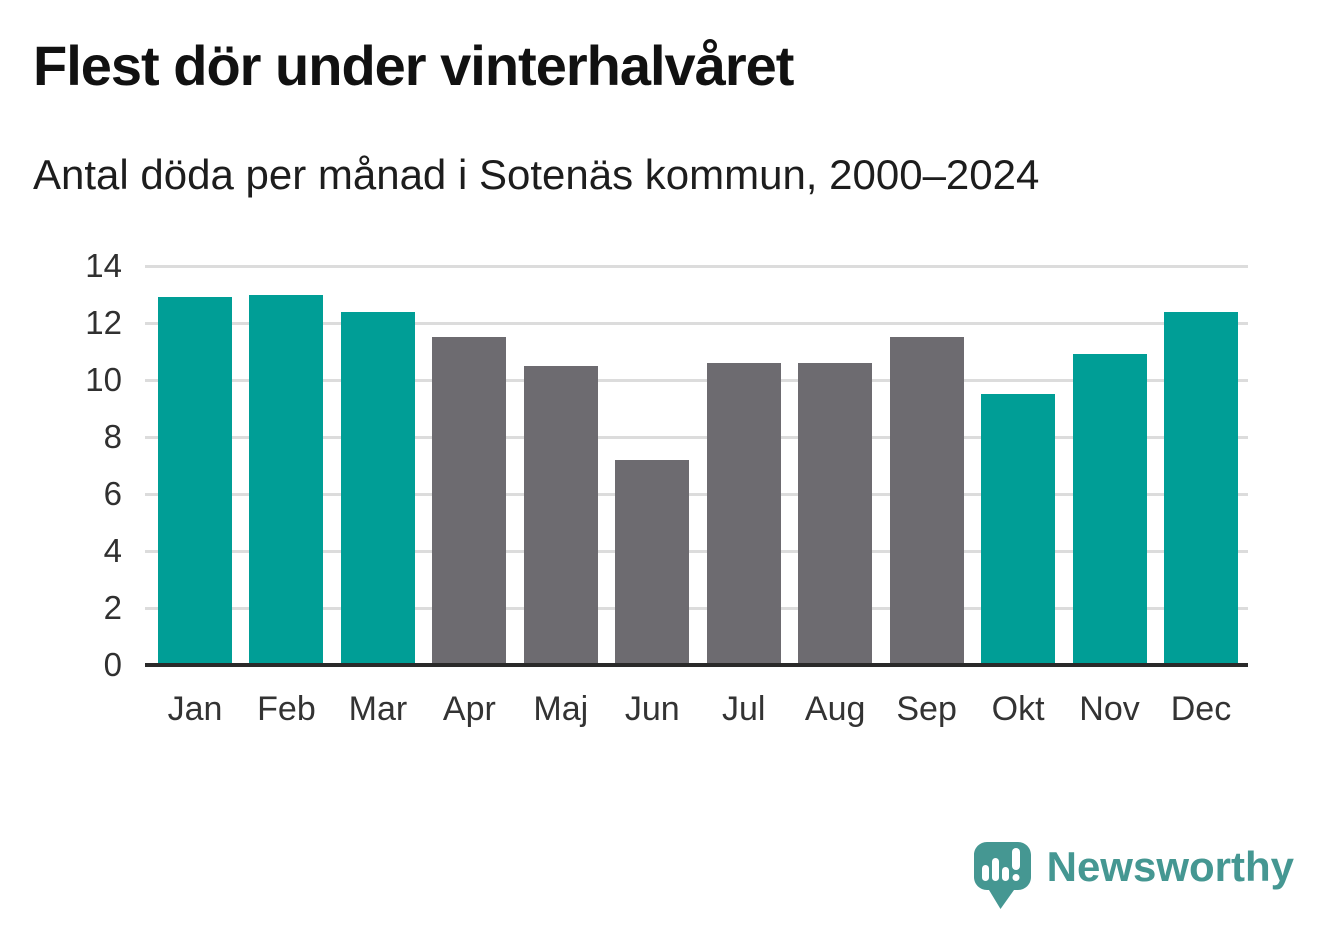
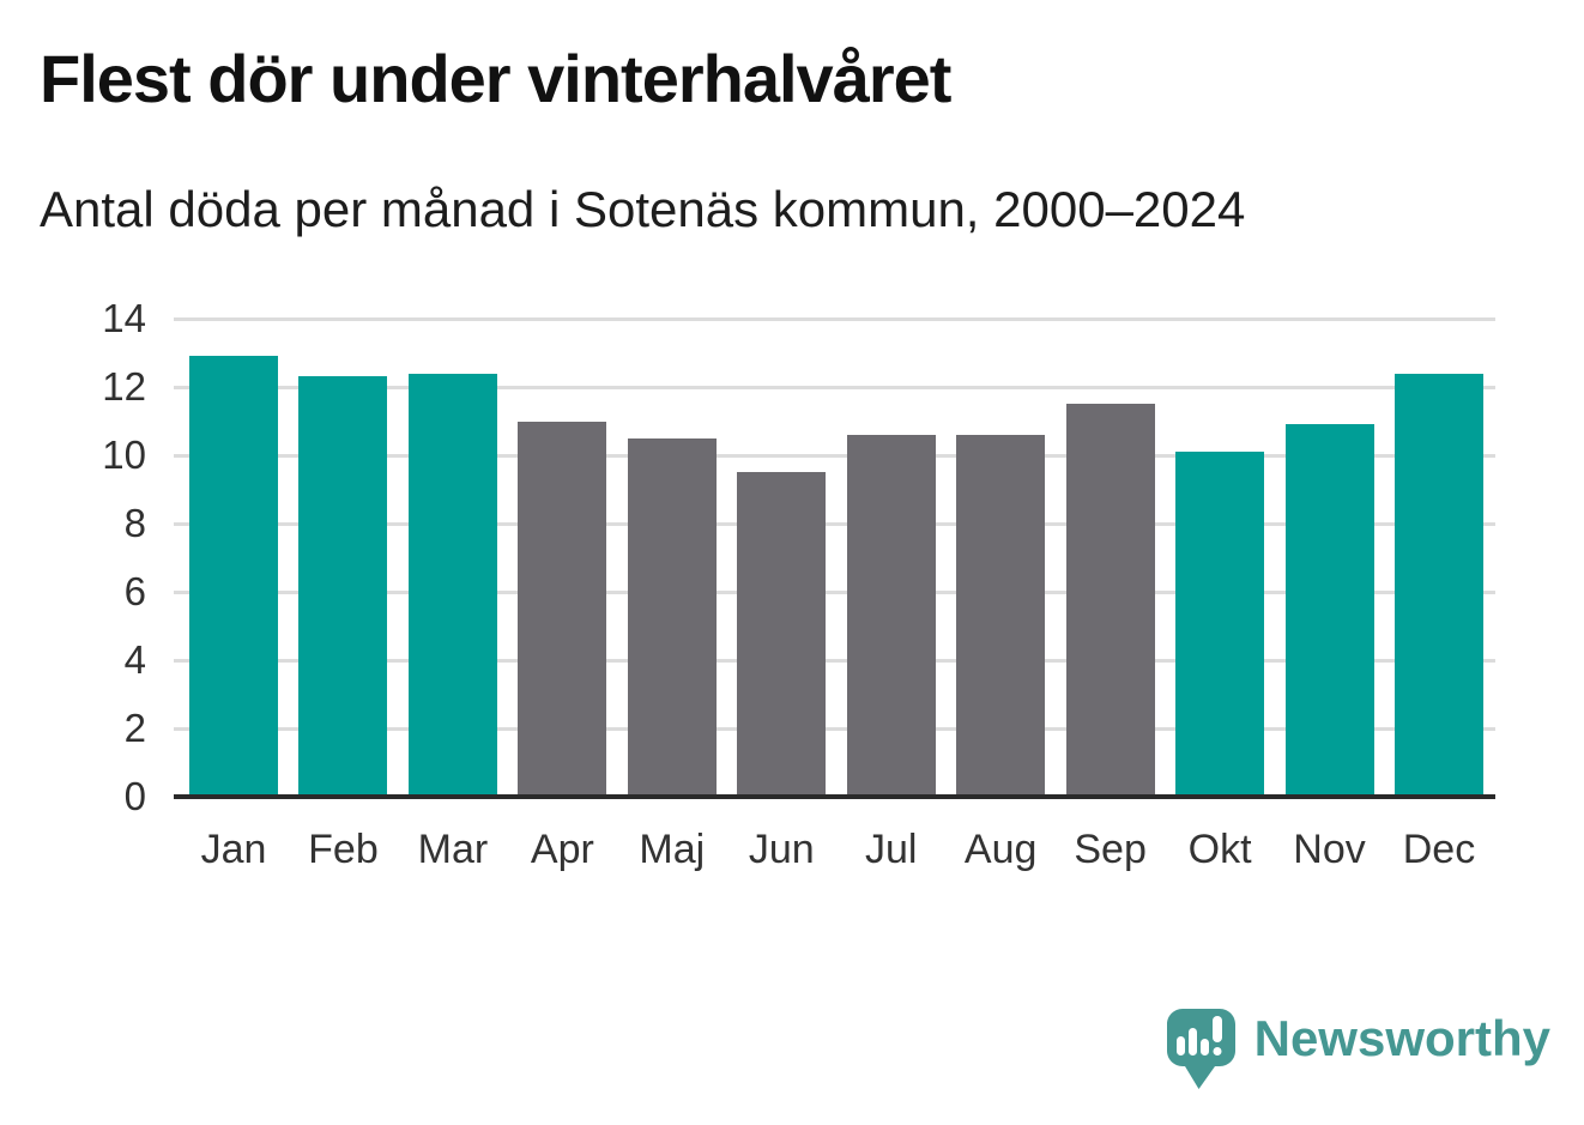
Feb: 13.0 -> 12.3
Apr: 11.5 -> 11.0
Jun: 7.2 -> 9.5
Okt: 9.5 -> 10.1
